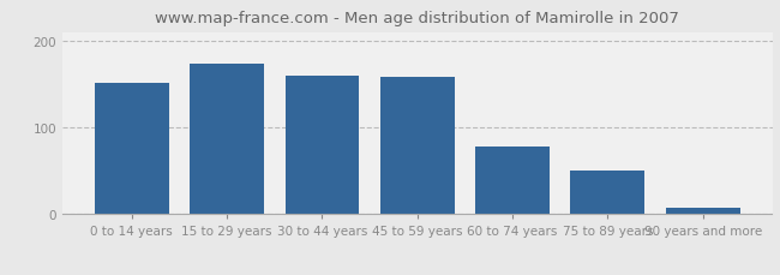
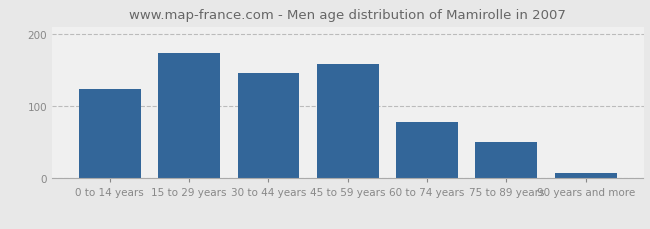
0 to 14 years: 152 -> 124
30 to 44 years: 160 -> 146
